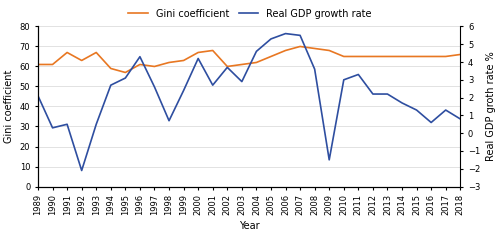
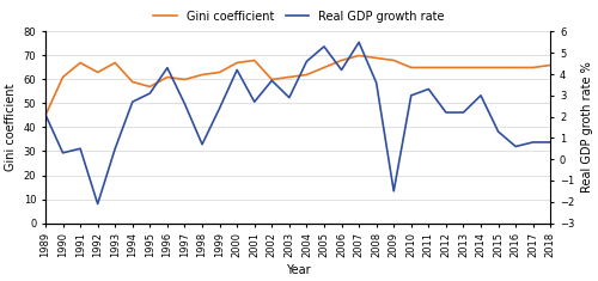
Gini coefficient/1989: 61 -> 45
Real GDP growth rate/2006: 5.6 -> 4.2
Real GDP growth rate/2014: 1.7 -> 3.0
Real GDP growth rate/2017: 1.3 -> 0.8
